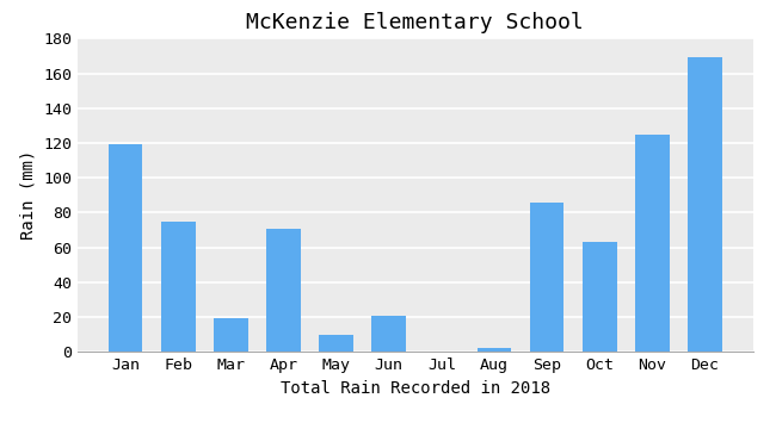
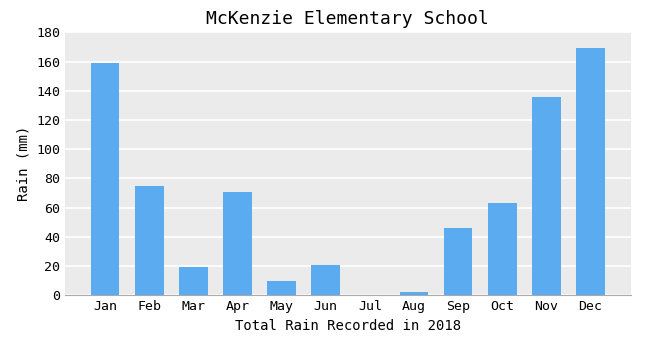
Jan: 119 -> 159
Sep: 86 -> 46
Nov: 125 -> 136
